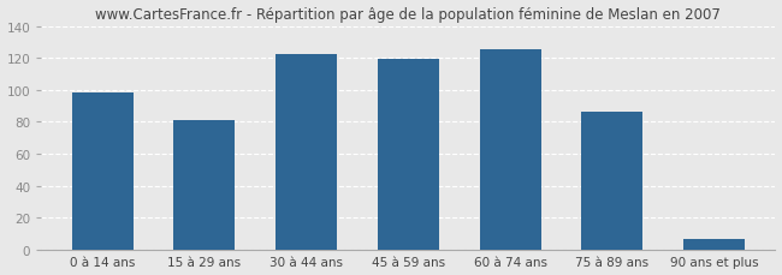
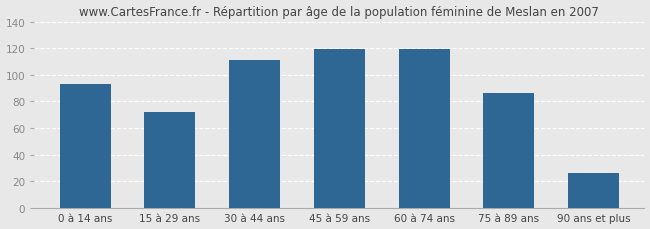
0 à 14 ans: 98 -> 93
15 à 29 ans: 81 -> 72
30 à 44 ans: 122 -> 111
60 à 74 ans: 125 -> 119
90 ans et plus: 7 -> 26
